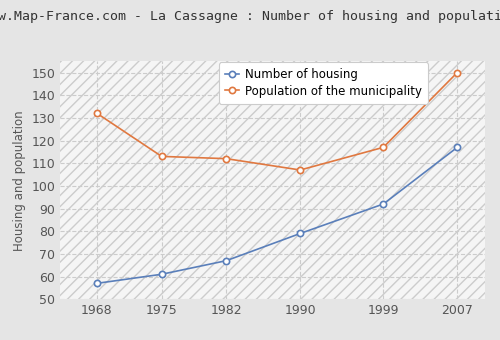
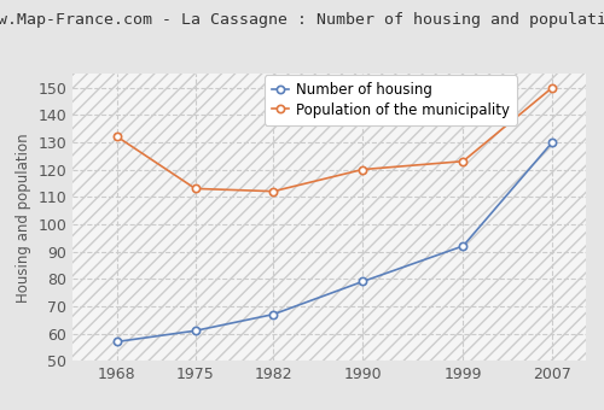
Population of the municipality/1990: 107 -> 120
Population of the municipality/1999: 117 -> 123
Number of housing/2007: 117 -> 130
